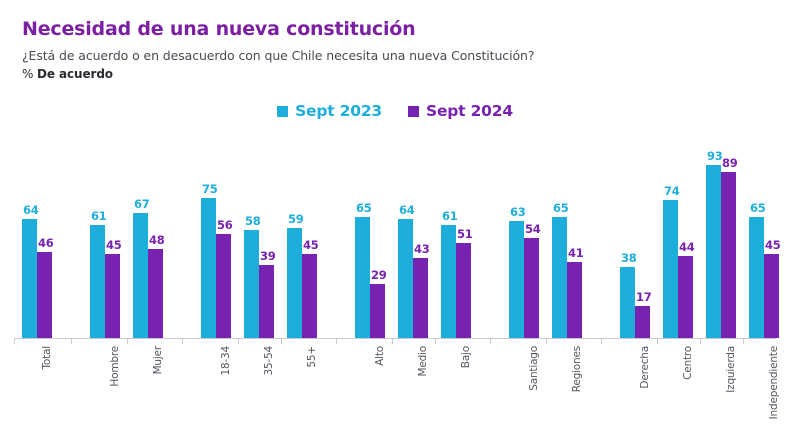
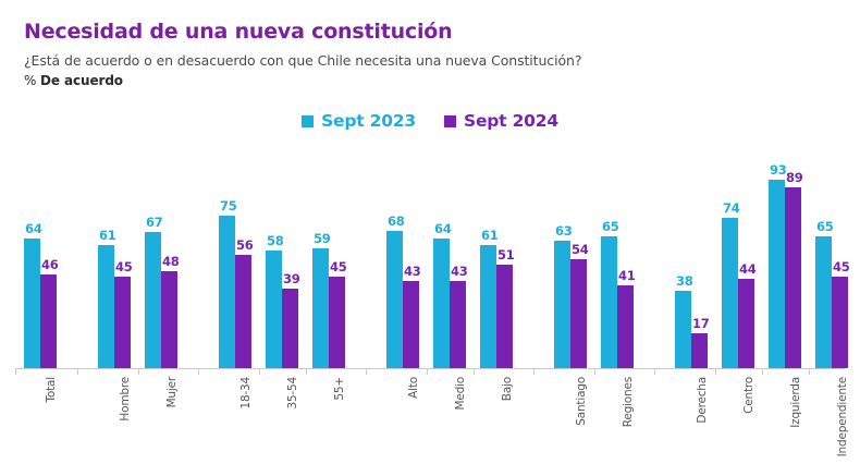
Sept 2023/Alto: 65 -> 68
Sept 2024/Alto: 29 -> 43
